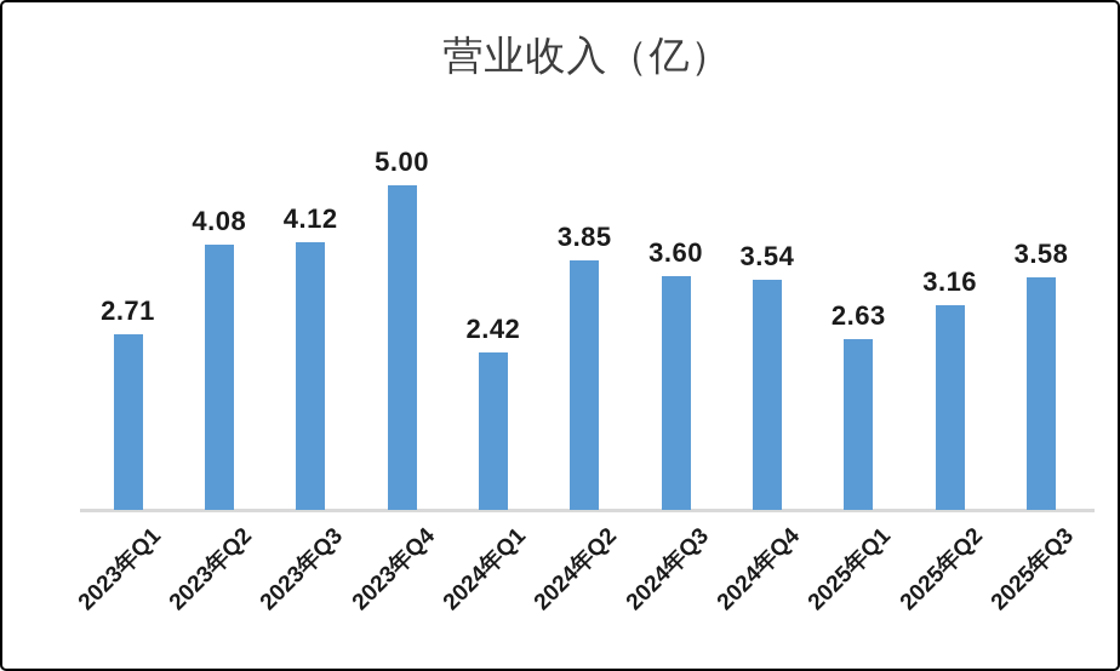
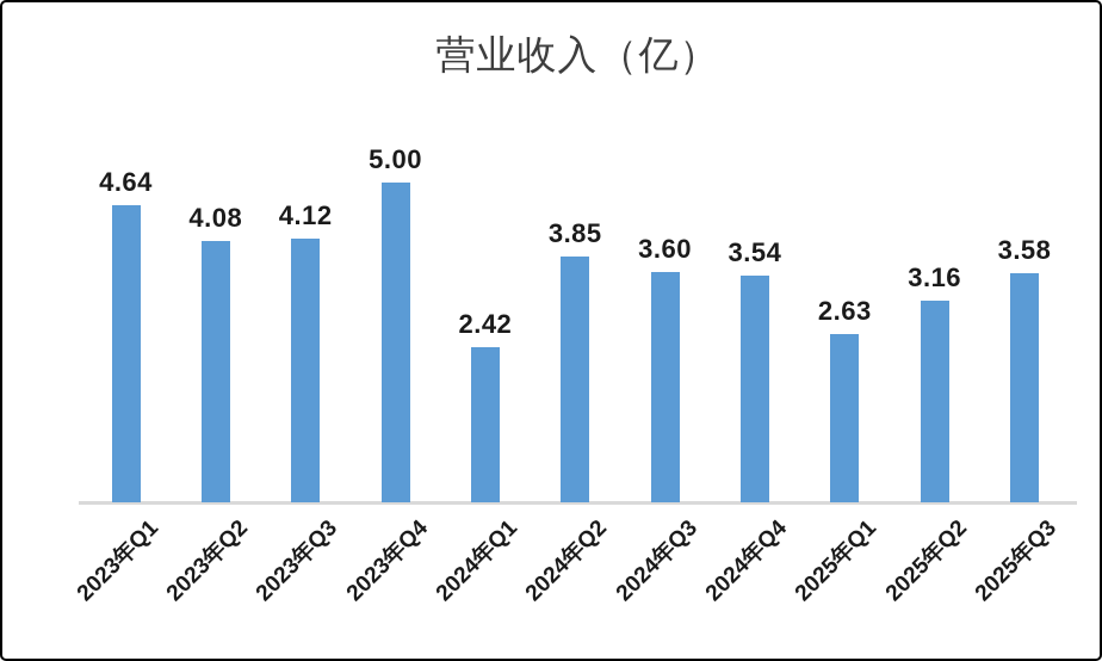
2023年Q1: 2.71 -> 4.64
